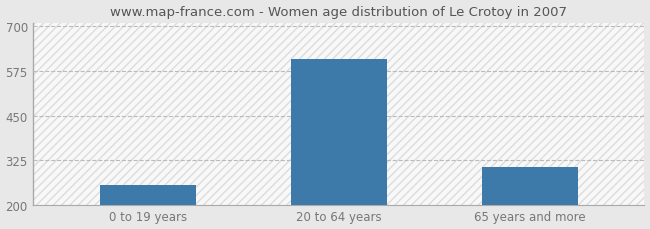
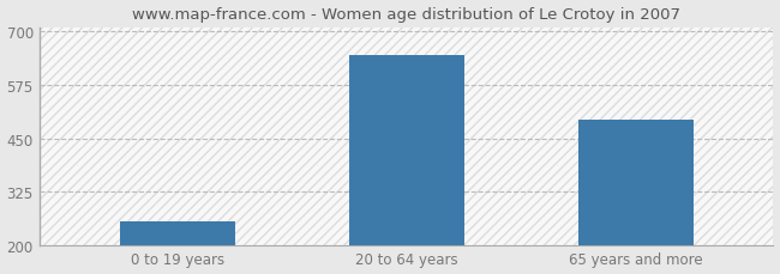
20 to 64 years: 608 -> 645
65 years and more: 307 -> 495
